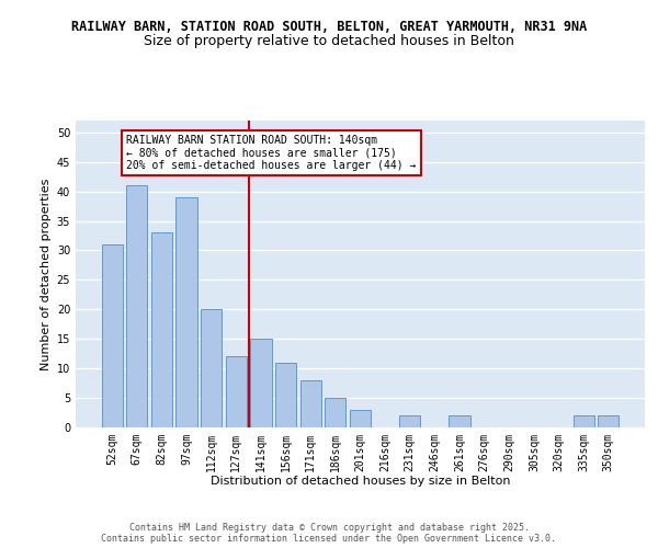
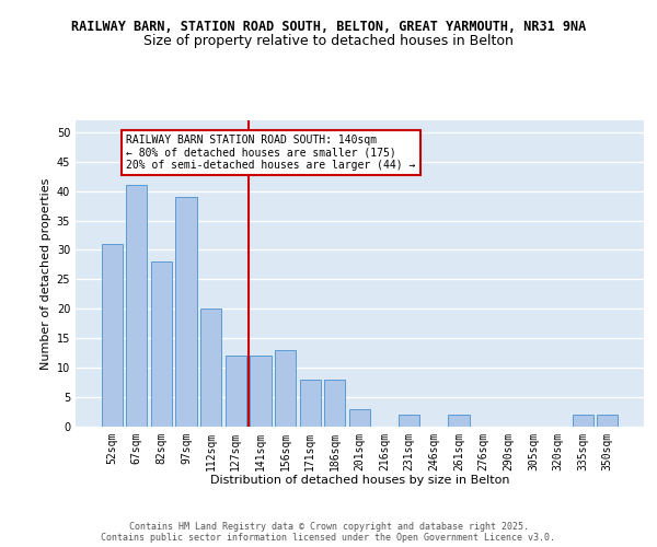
82sqm: 33 -> 28
141sqm: 15 -> 12
156sqm: 11 -> 13
186sqm: 5 -> 8
